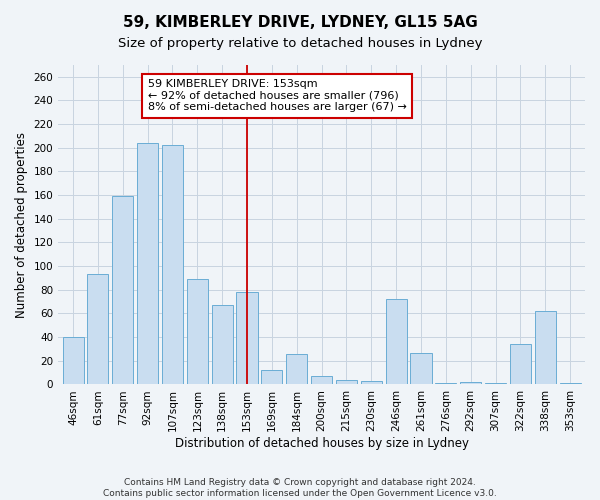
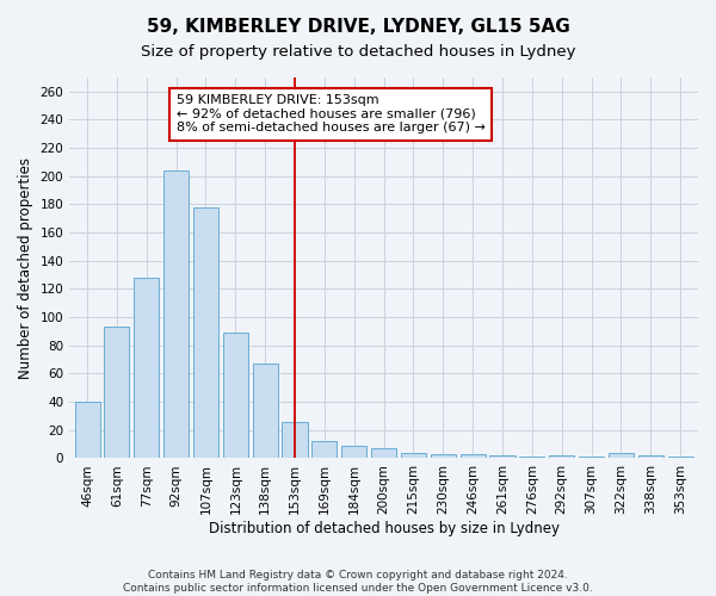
77sqm: 159 -> 128
107sqm: 202 -> 178
153sqm: 78 -> 26
184sqm: 26 -> 9
246sqm: 72 -> 3
261sqm: 27 -> 2
322sqm: 34 -> 4
338sqm: 62 -> 2
